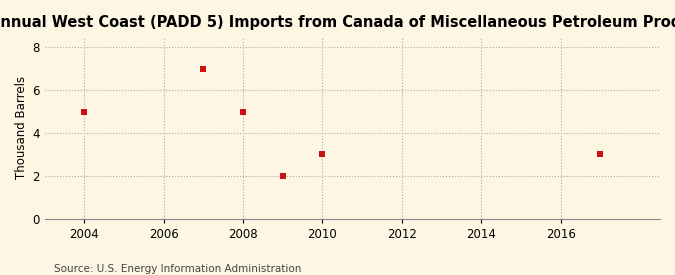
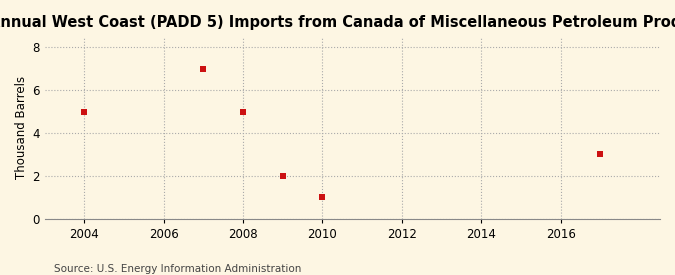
2010: 3 -> 1
